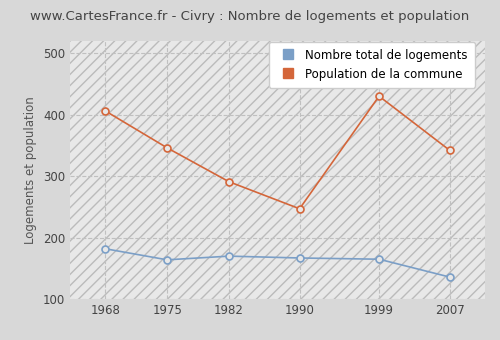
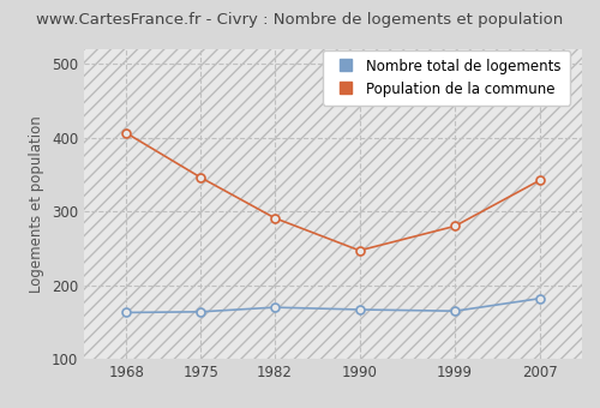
Nombre total de logements/1968: 182 -> 163
Population de la commune/1999: 430 -> 280
Nombre total de logements/2007: 136 -> 182
